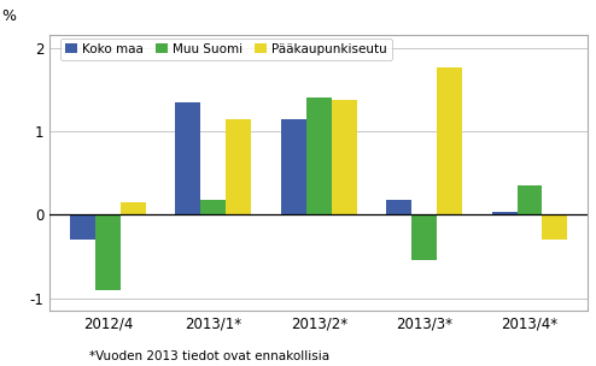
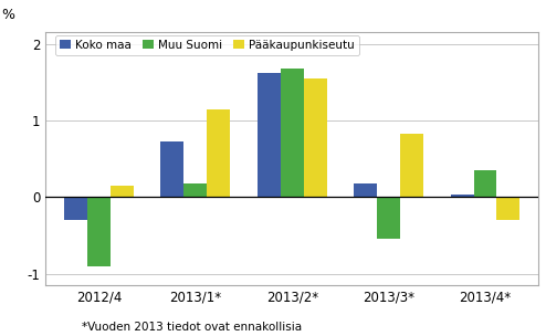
Koko maa/2013/1*: 1.34 -> 0.72
Koko maa/2013/2*: 1.14 -> 1.62
Muu Suomi/2013/2*: 1.40 -> 1.68
Pääkaupunkiseutu/2013/2*: 1.38 -> 1.55
Pääkaupunkiseutu/2013/3*: 1.76 -> 0.82
